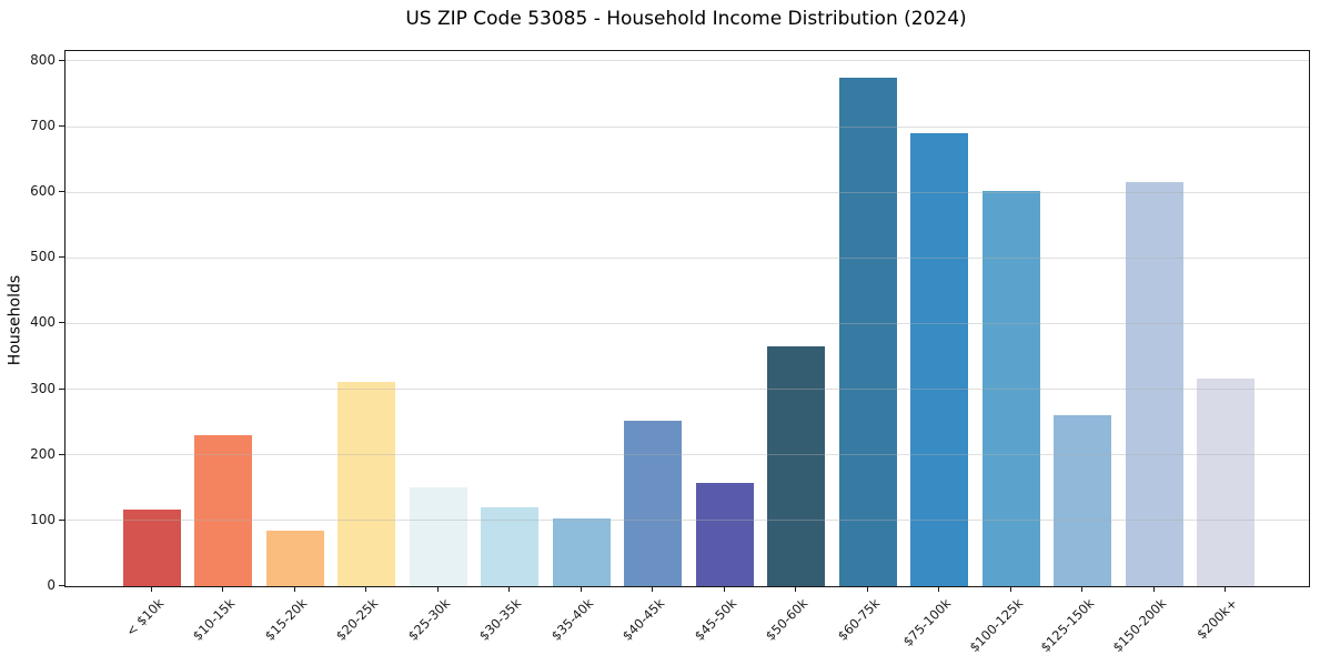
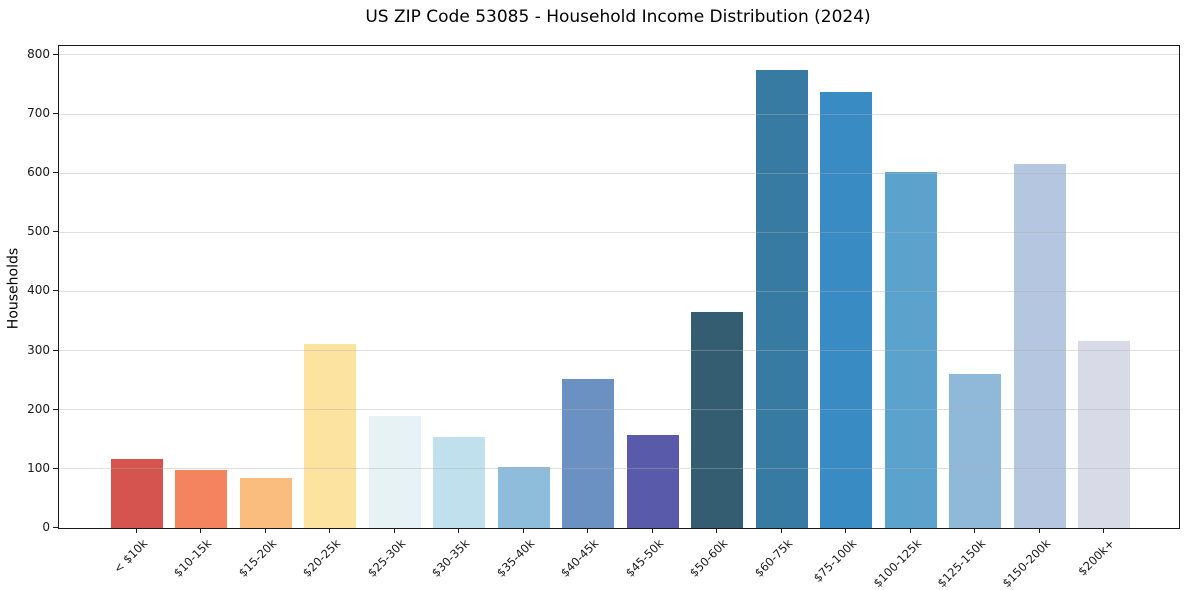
$10-15k: 230 -> 100
$25-30k: 150 -> 190
$30-35k: 120 -> 150
$75-100k: 690 -> 740
